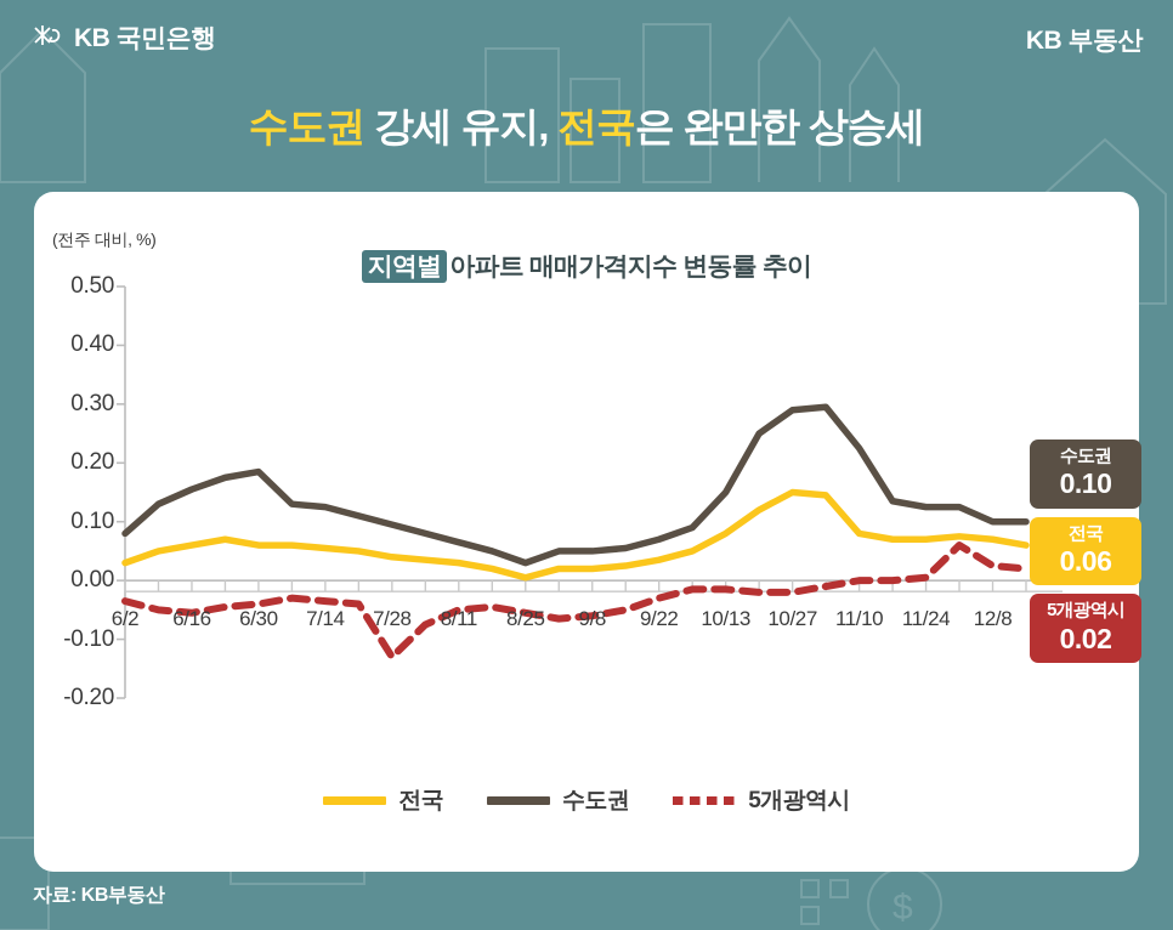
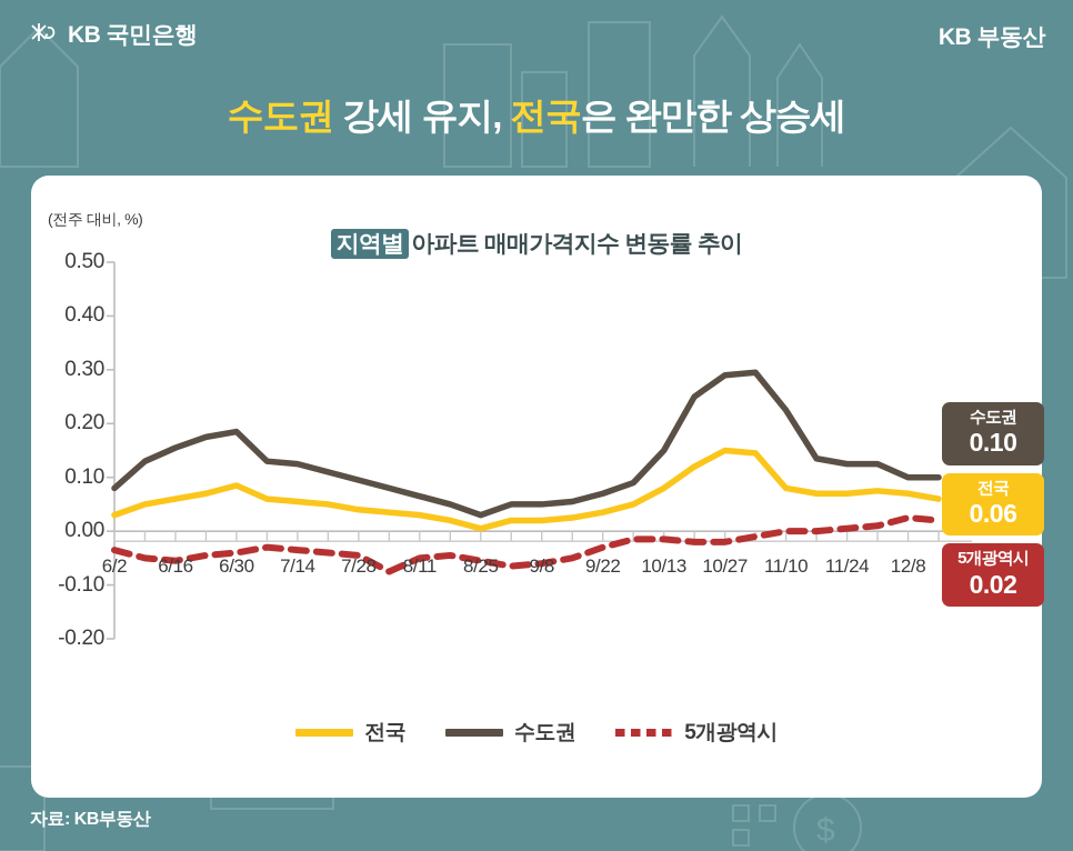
전국/6/30: 0.06 -> 0.09
5개광역시/7/28: -0.13 -> -0.04
5개광역시/11/24: 0.06 -> 0.01
